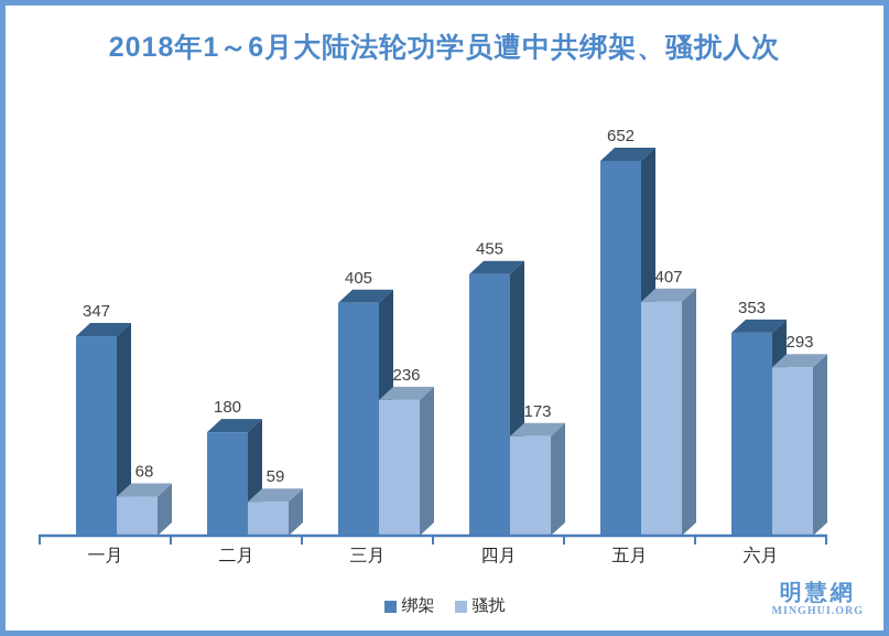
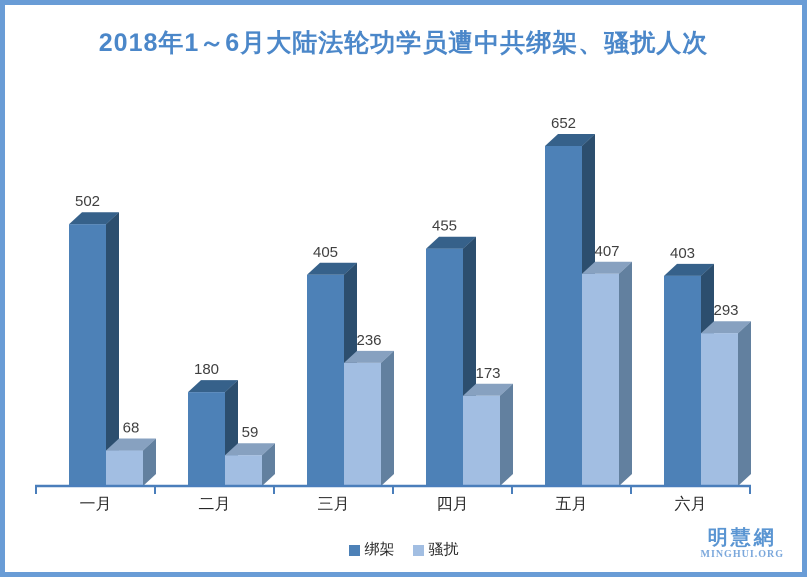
绑架/一月: 347 -> 502
绑架/六月: 353 -> 403
